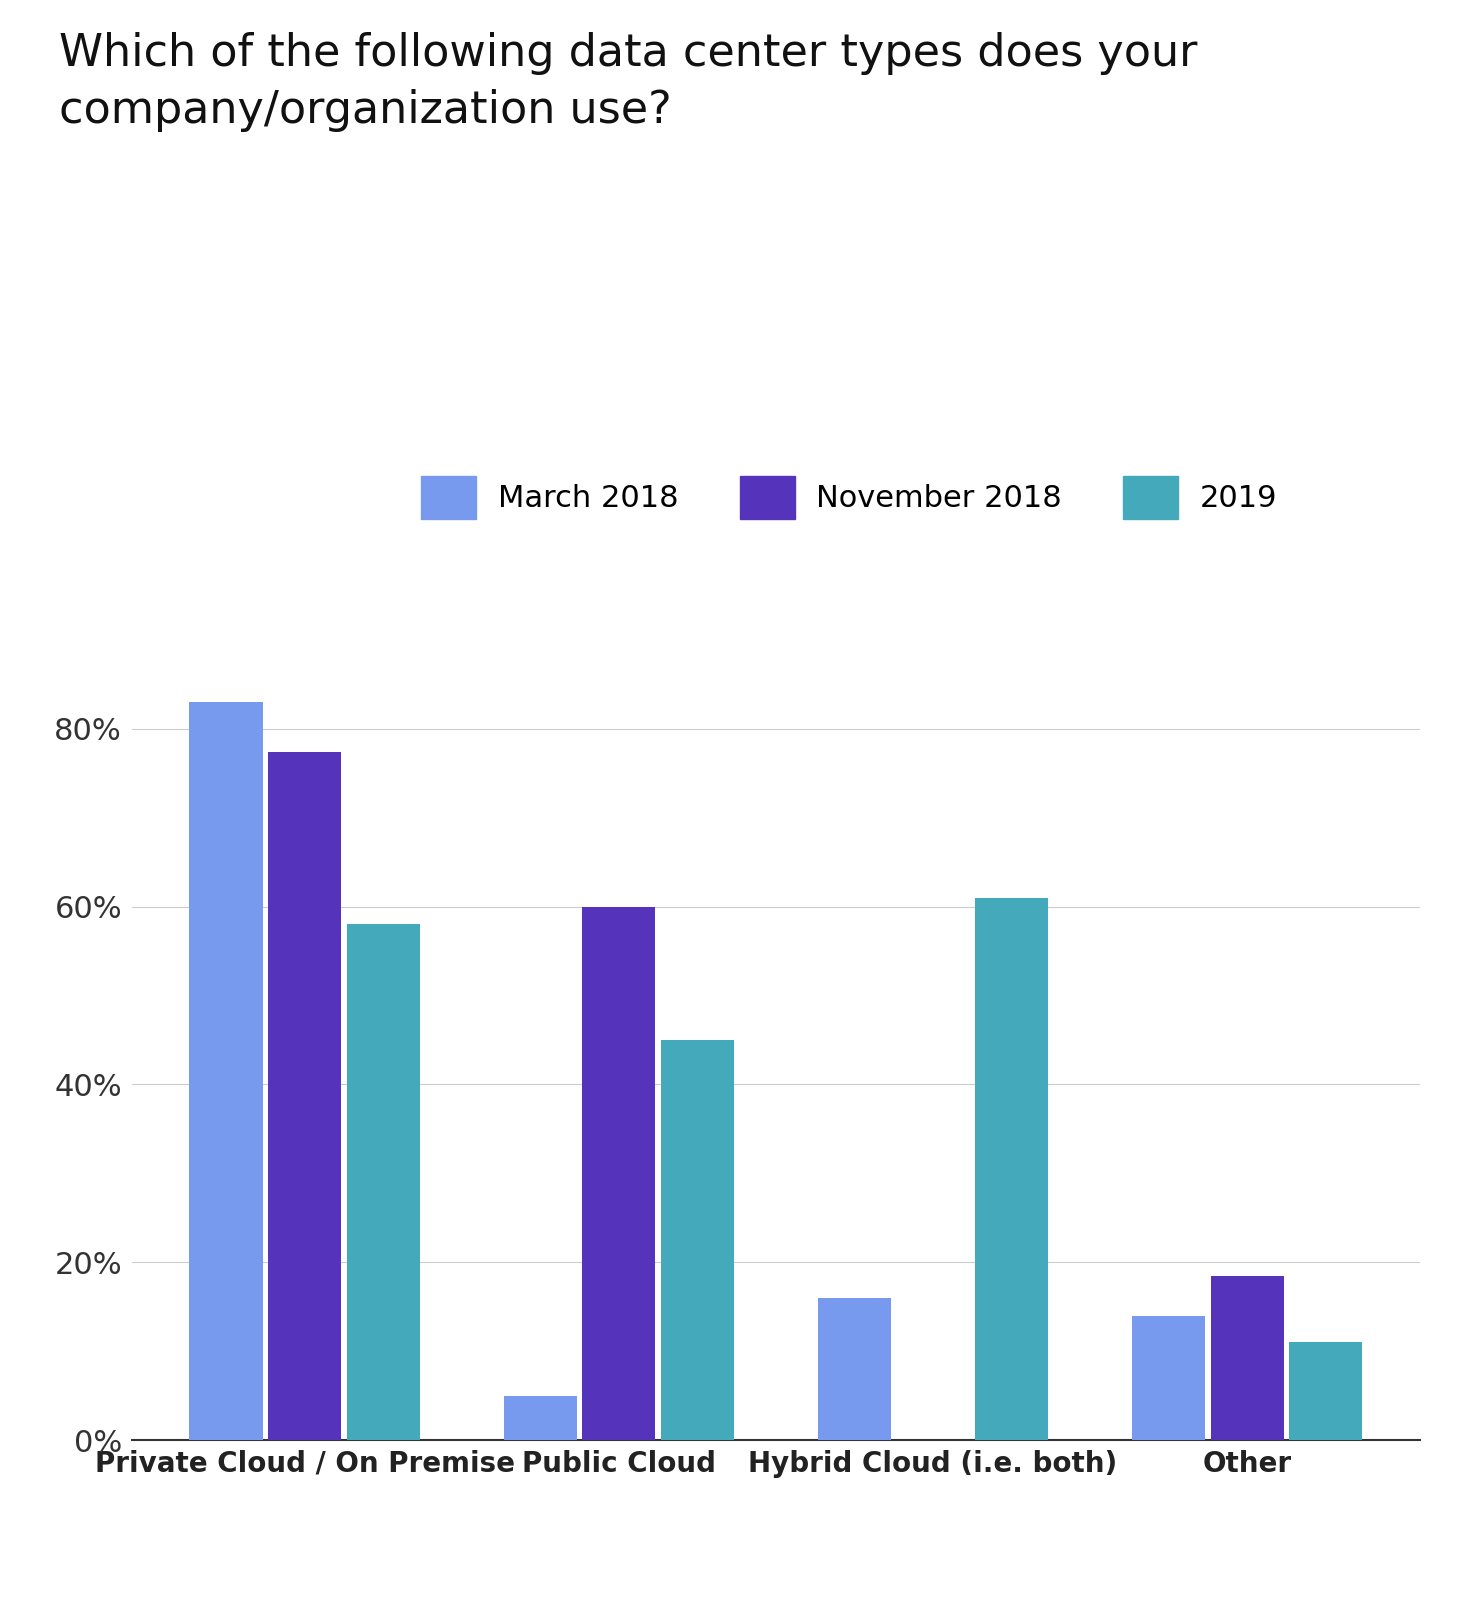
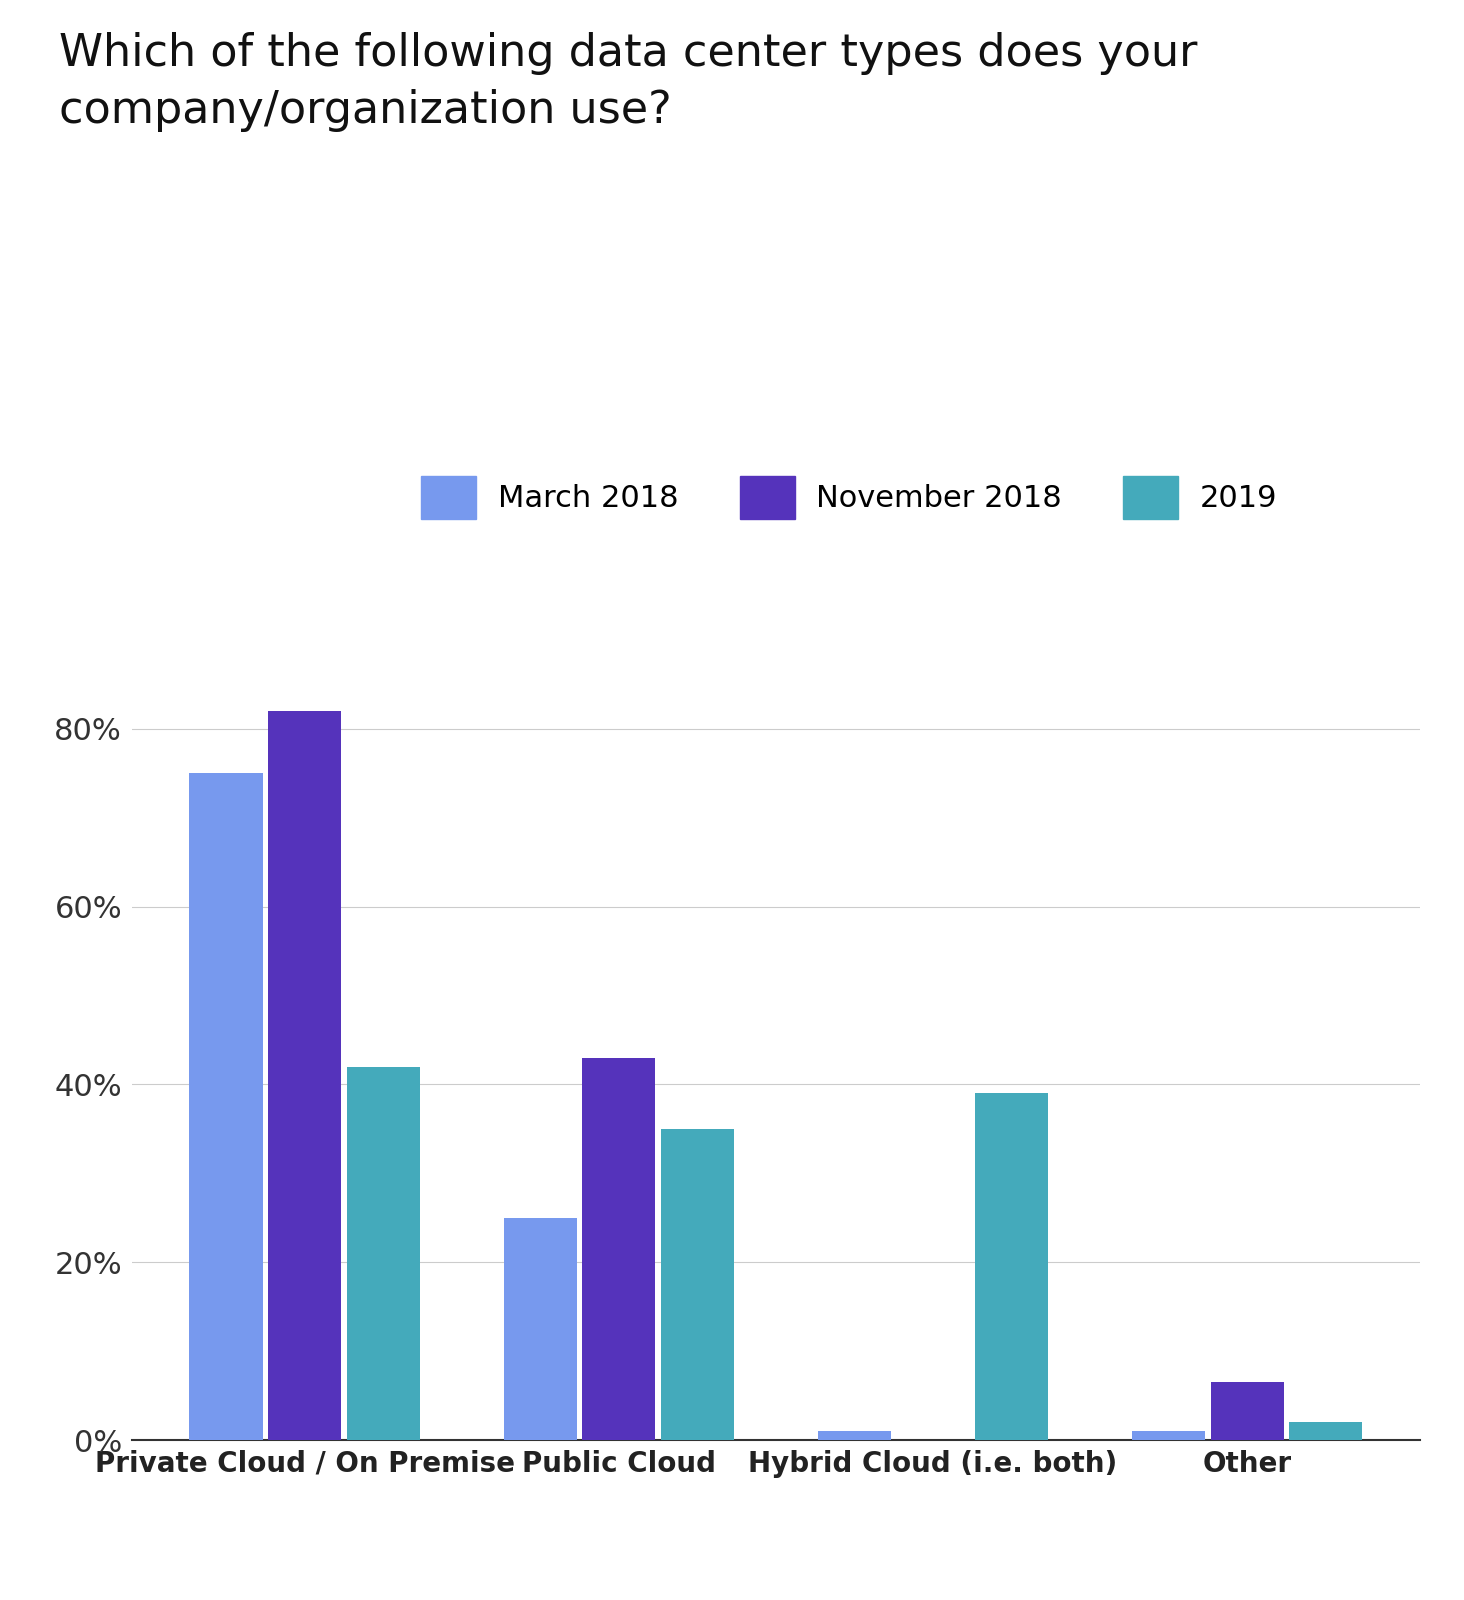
March 2018/Private Cloud / On Premise: 83% -> 75%
November 2018/Private Cloud / On Premise: 77.4% -> 82.0%
2019/Private Cloud / On Premise: 58% -> 42%
March 2018/Public Cloud: 5% -> 25%
November 2018/Public Cloud: 60.0% -> 43.0%
2019/Public Cloud: 45% -> 35%
March 2018/Hybrid Cloud (i.e. both): 16% -> 1%
2019/Hybrid Cloud (i.e. both): 61% -> 39%
March 2018/Other: 14% -> 1%
November 2018/Other: 18.4% -> 6.5%
2019/Other: 11% -> 2%
